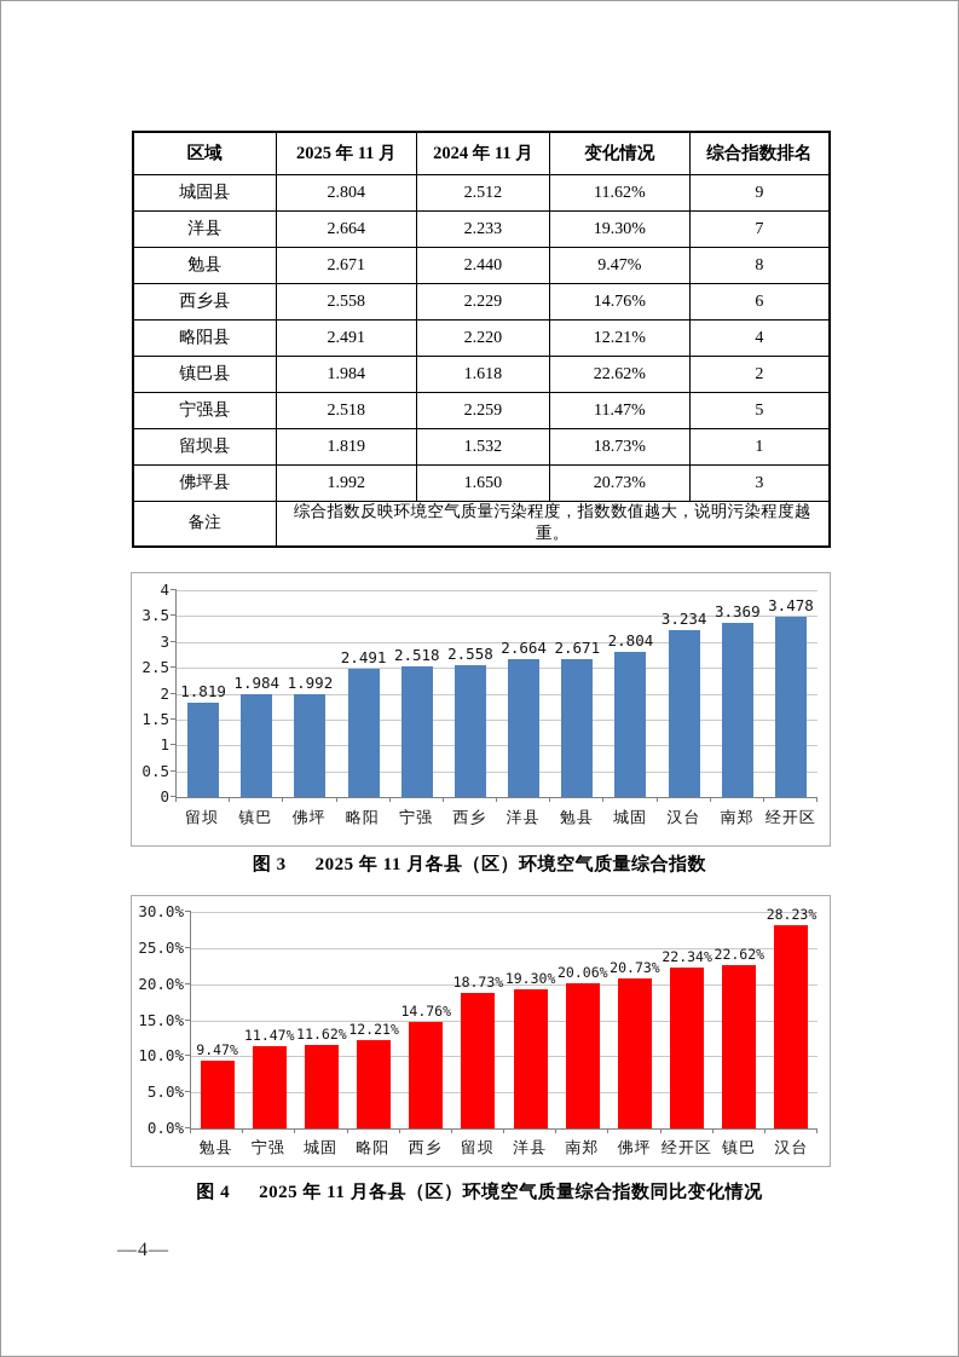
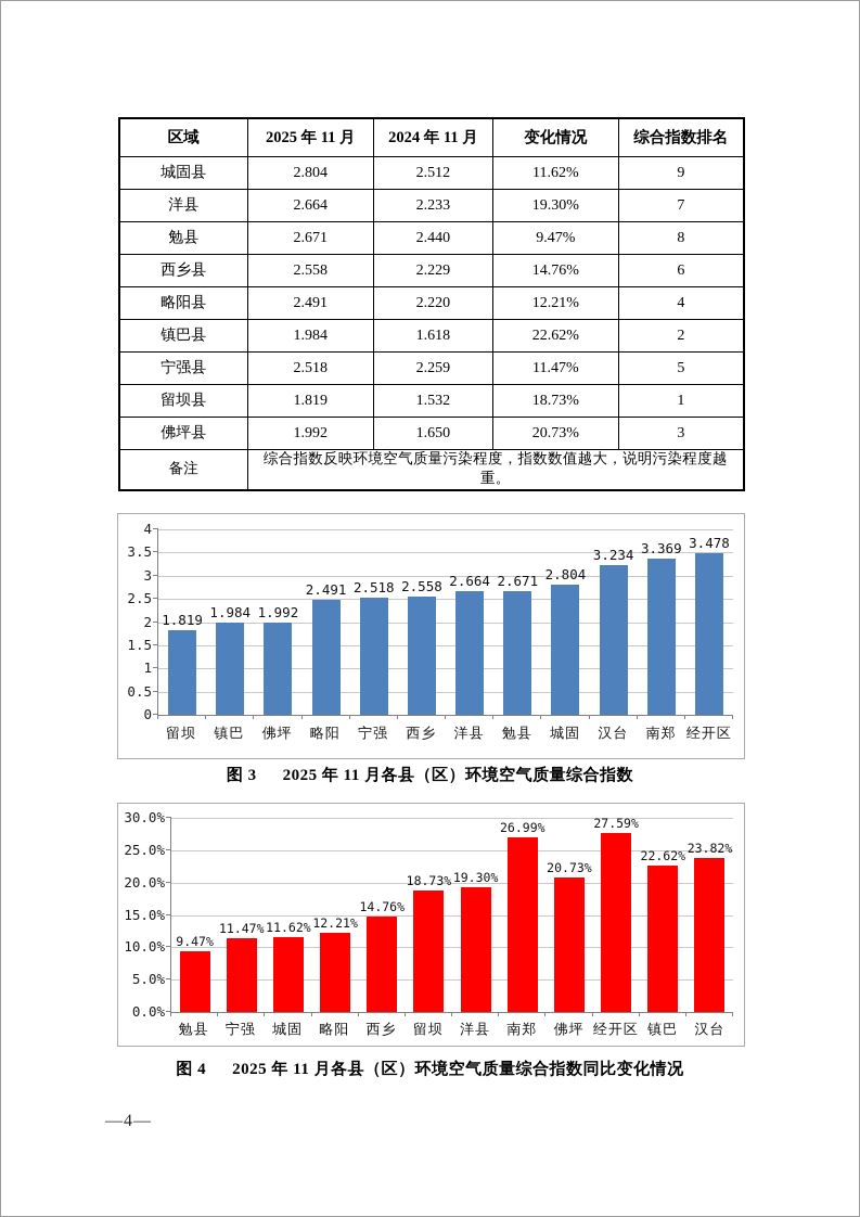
2025 年 11 月各县（区）环境空气质量综合指数同比变化情况/南郑: 20.06% -> 26.99%
2025 年 11 月各县（区）环境空气质量综合指数同比变化情况/经开区: 22.34% -> 27.59%
2025 年 11 月各县（区）环境空气质量综合指数同比变化情况/汉台: 28.23% -> 23.82%
